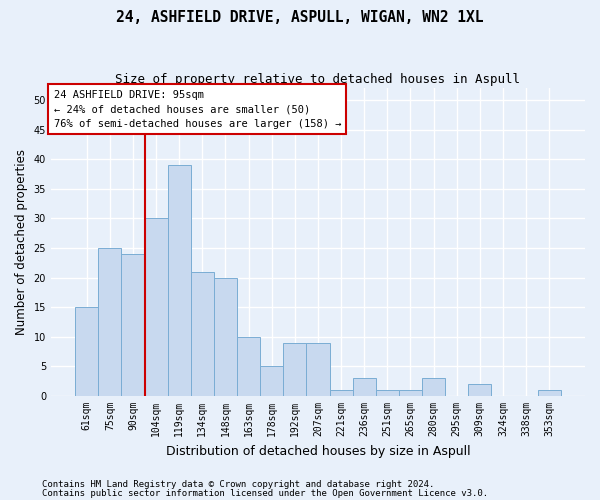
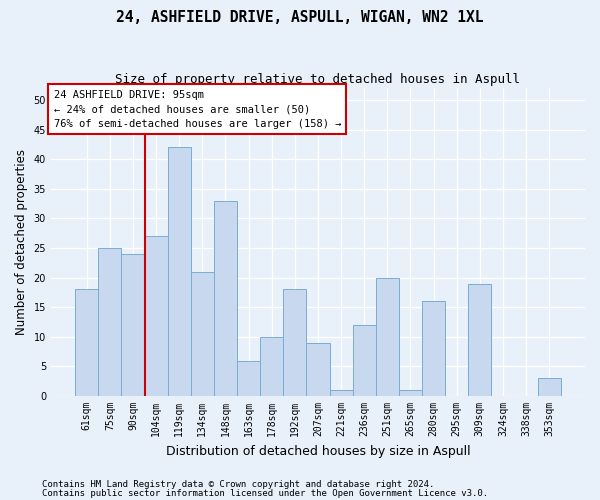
61sqm: 15 -> 18
104sqm: 30 -> 27
119sqm: 39 -> 42
148sqm: 20 -> 33
163sqm: 10 -> 6
178sqm: 5 -> 10
192sqm: 9 -> 18
236sqm: 3 -> 12
251sqm: 1 -> 20
280sqm: 3 -> 16
309sqm: 2 -> 19
353sqm: 1 -> 3
